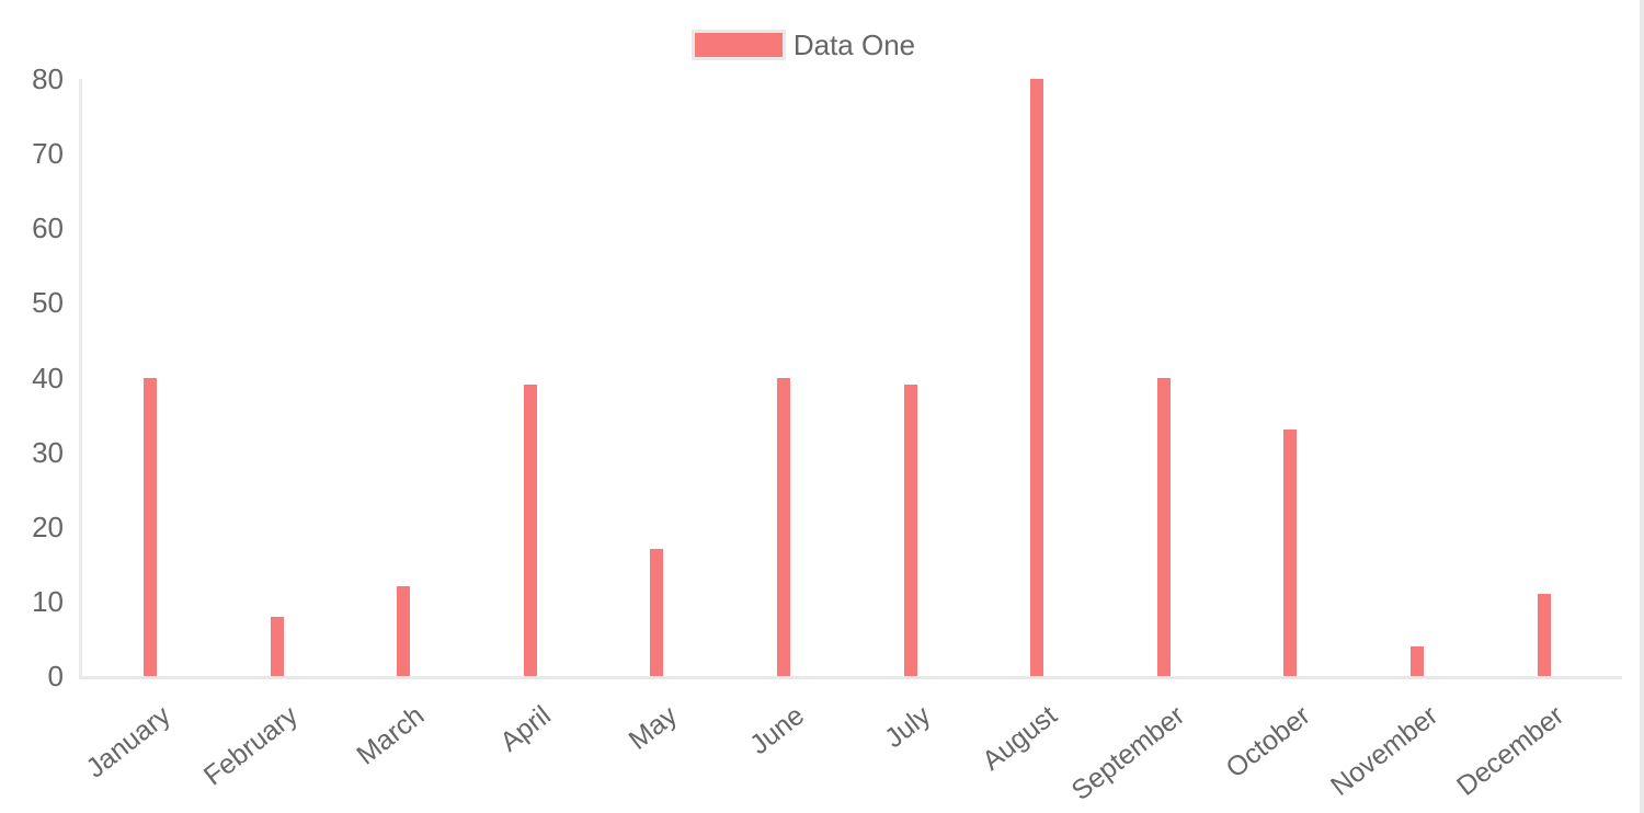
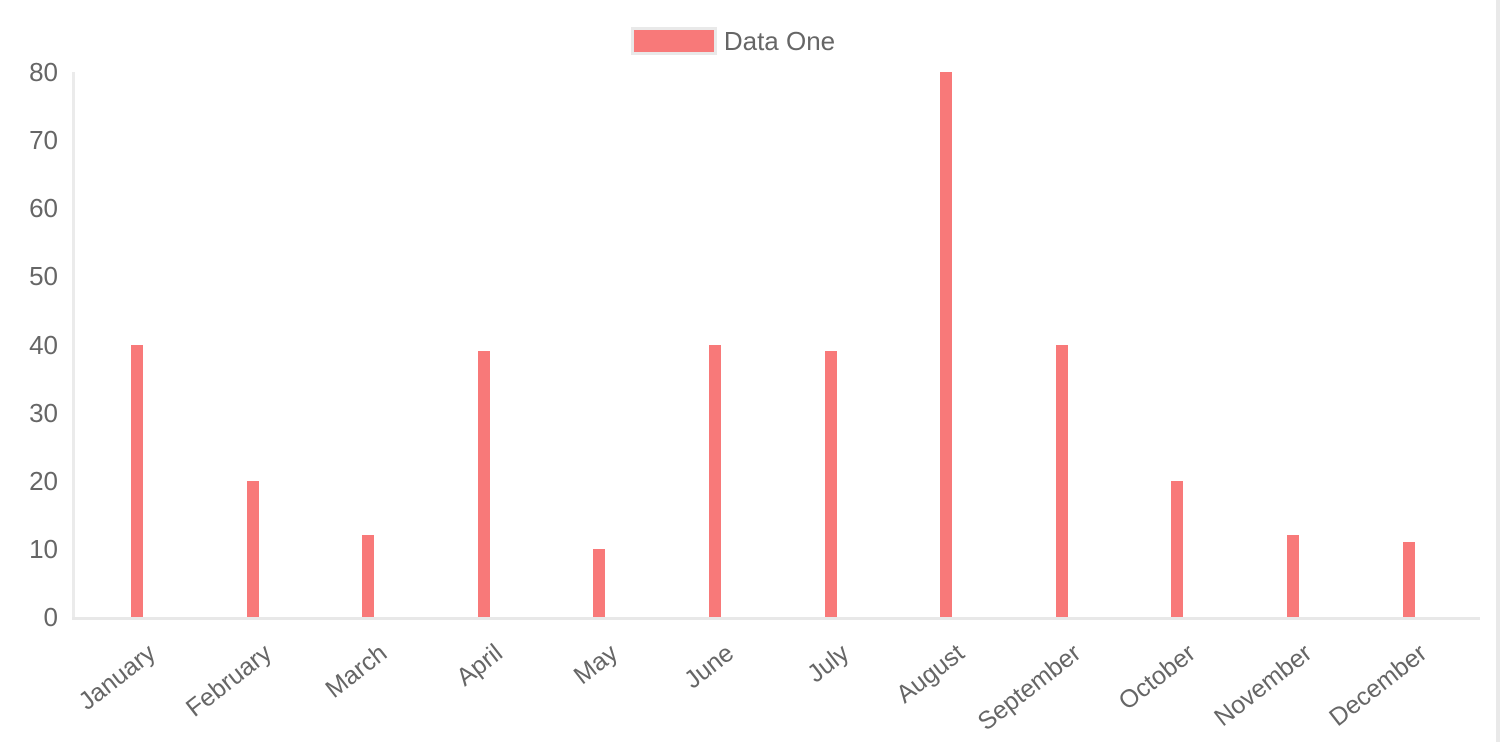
February: 8 -> 20
May: 17 -> 10
October: 33 -> 20
November: 4 -> 12
